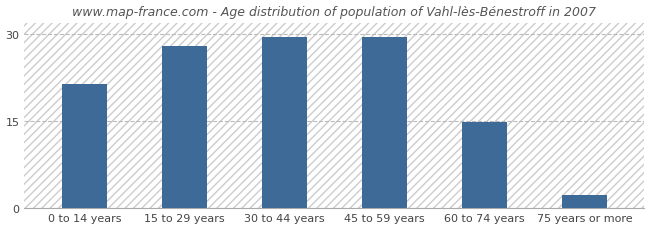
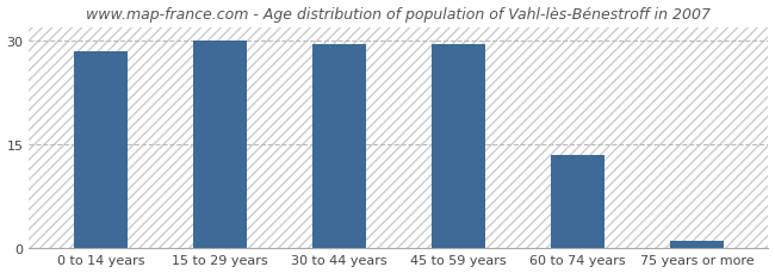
0 to 14 years: 21.4 -> 28.5
15 to 29 years: 28.0 -> 30.0
60 to 74 years: 14.8 -> 13.5
75 years or more: 2.2 -> 1.0
